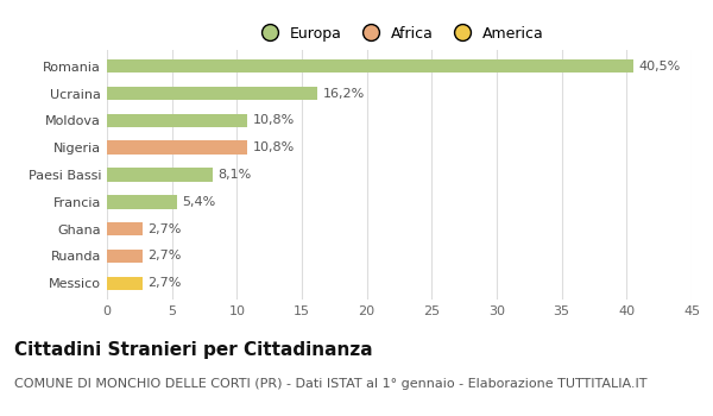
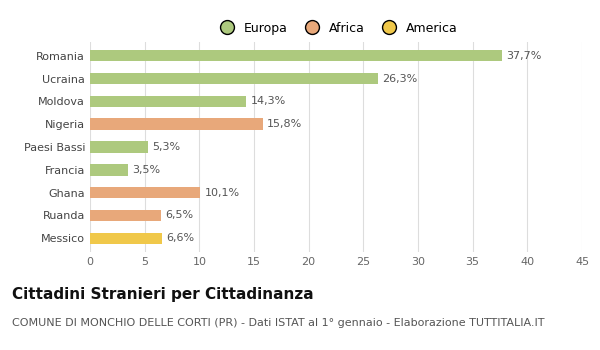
Romania: 40,5% -> 37,7%
Ucraina: 16,2% -> 26,3%
Moldova: 10,8% -> 14,3%
Nigeria: 10,8% -> 15,8%
Paesi Bassi: 8,1% -> 5,3%
Francia: 5,4% -> 3,5%
Ghana: 2,7% -> 10,1%
Ruanda: 2,7% -> 6,5%
Messico: 2,7% -> 6,6%
